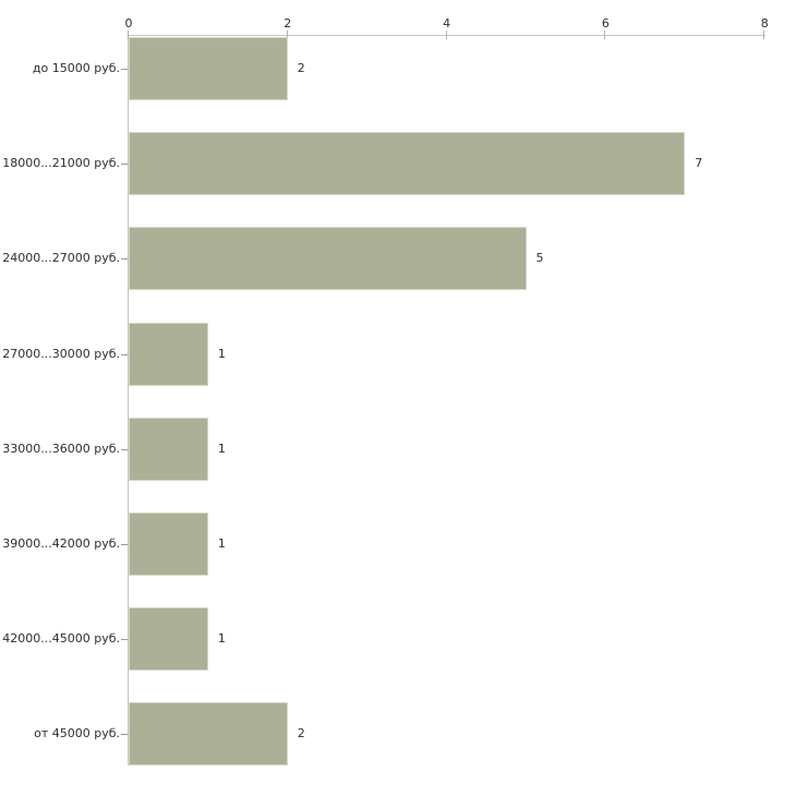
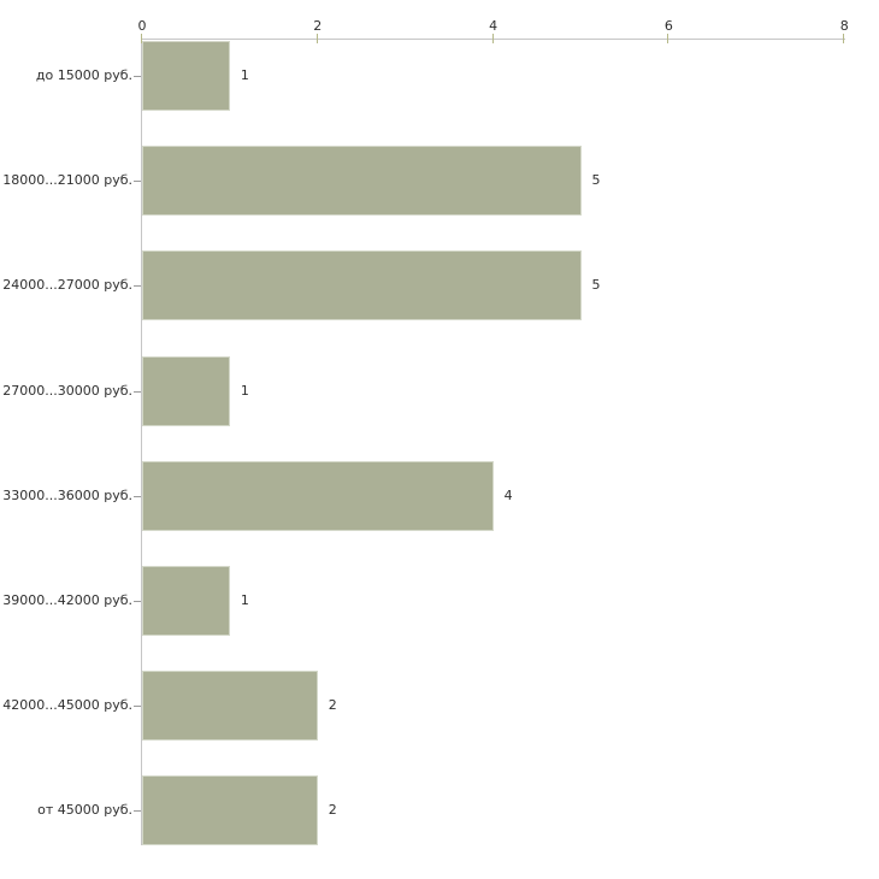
до 15000 руб.: 2 -> 1
18000...21000 руб.: 7 -> 5
33000...36000 руб.: 1 -> 4
42000...45000 руб.: 1 -> 2
